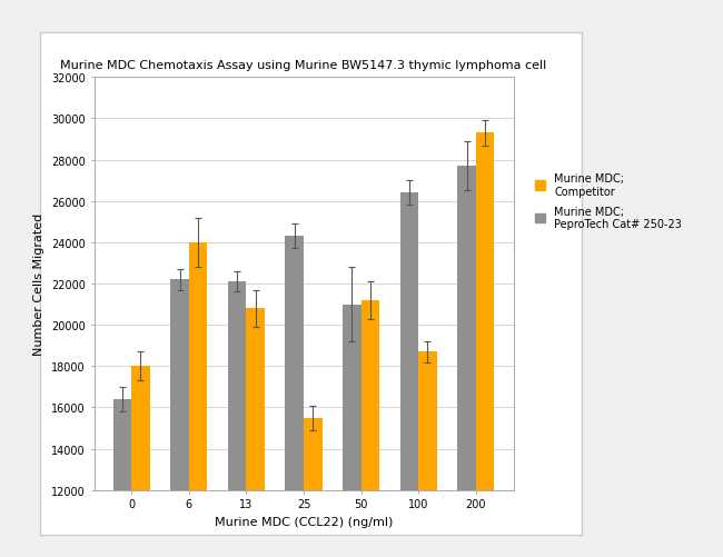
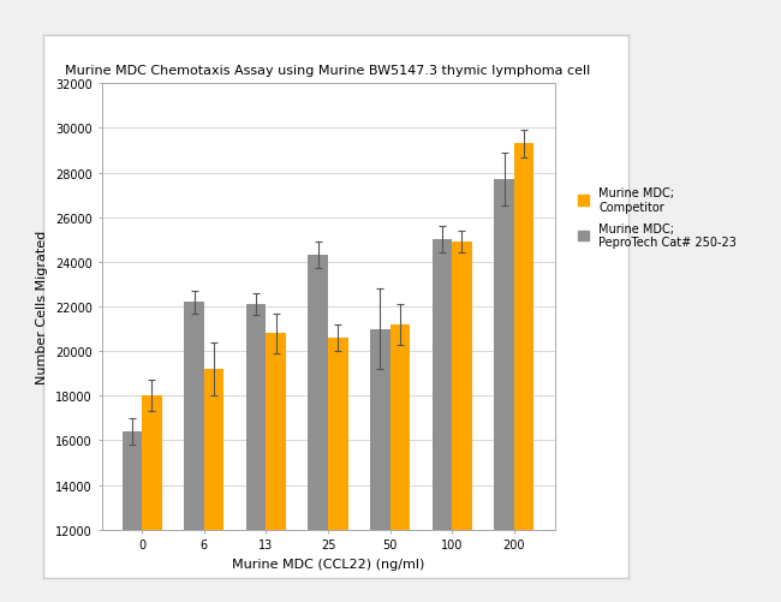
Murine MDC; Competitor/6: 24000 -> 19200
Murine MDC; Competitor/25: 15500 -> 20600
Murine MDC; PeproTech Cat# 250-23/100: 26400 -> 25000
Murine MDC; Competitor/100: 18700 -> 24900
